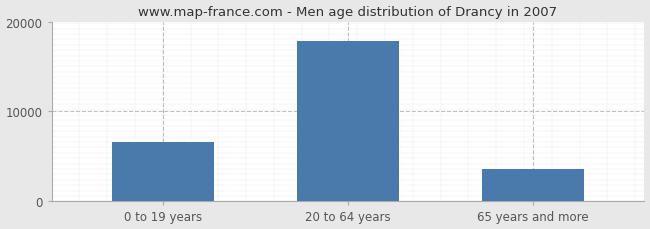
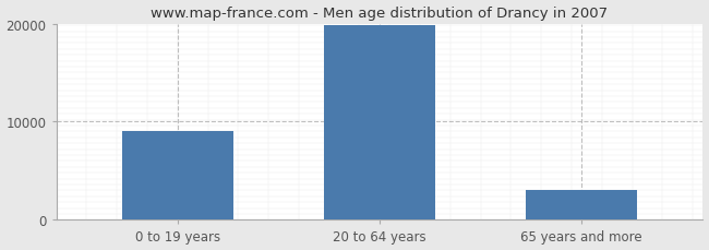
0 to 19 years: 6600 -> 9000
20 to 64 years: 17800 -> 19800
65 years and more: 3600 -> 3000
